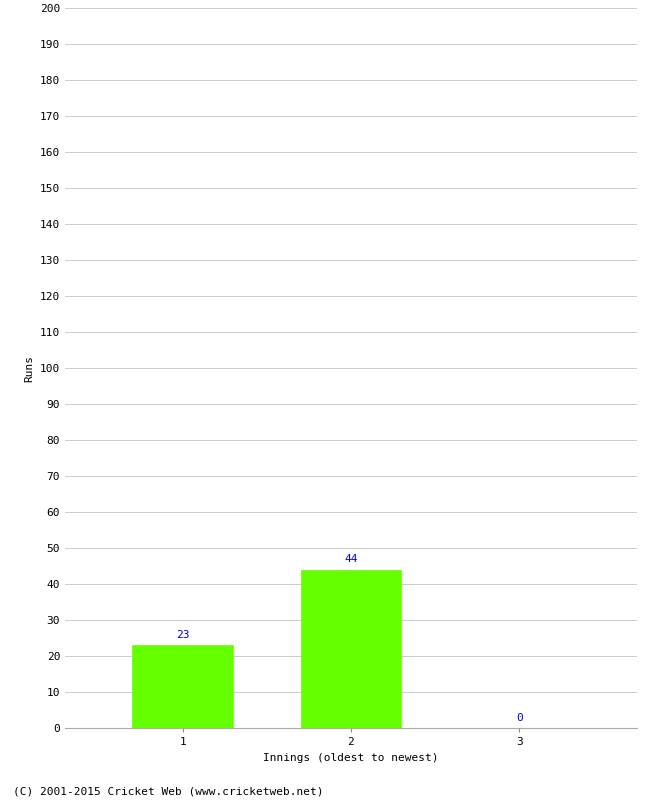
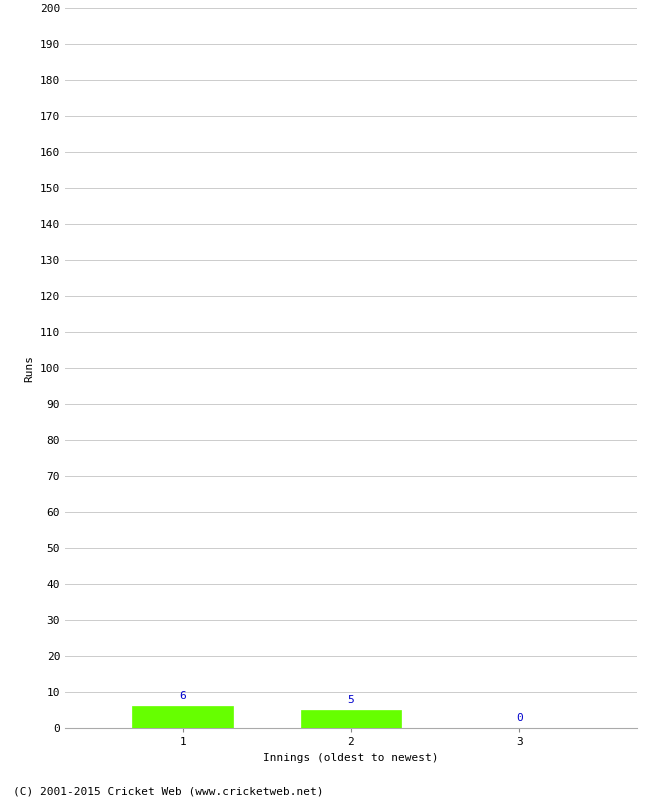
1: 23 -> 6
2: 44 -> 5
